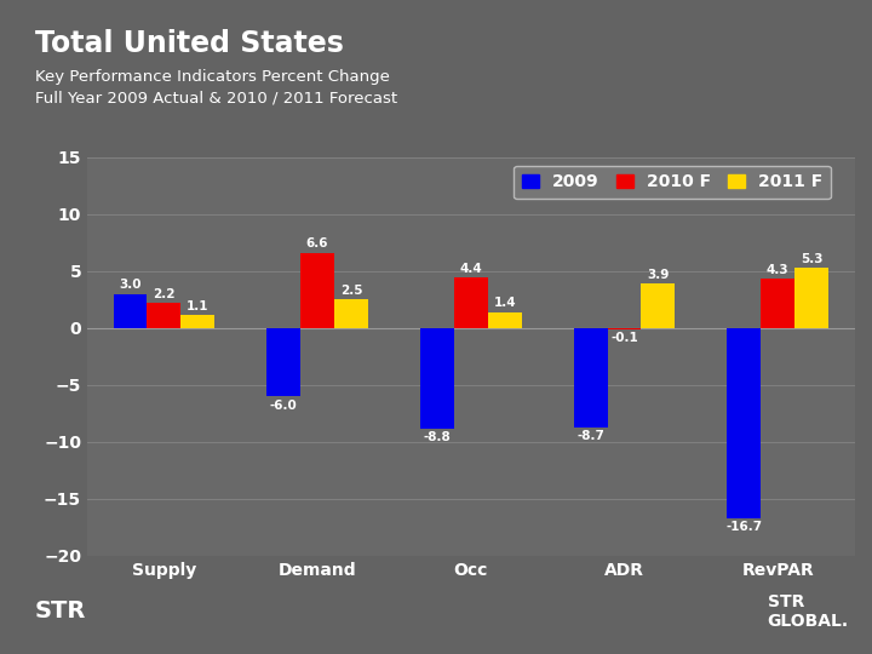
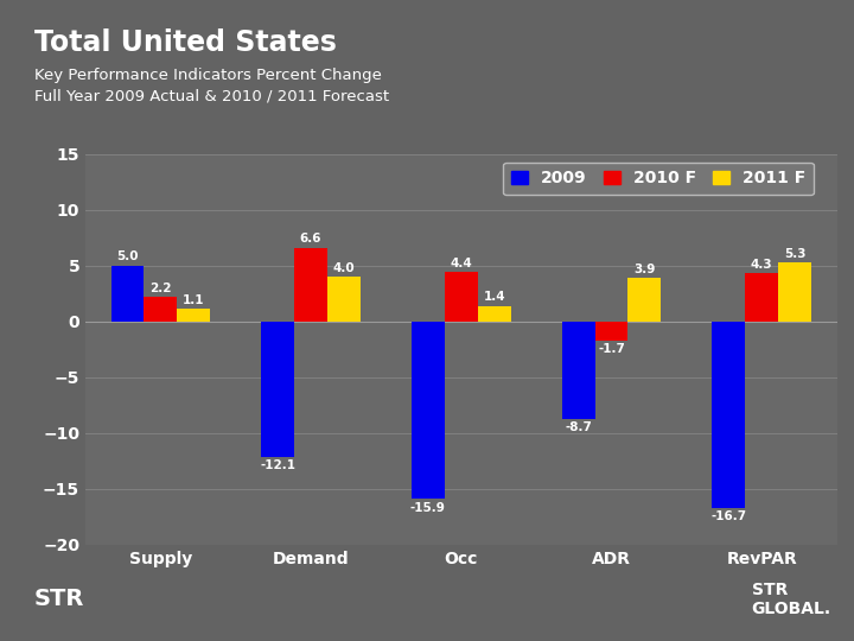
2009/Supply: 3.0 -> 5.0
2009/Demand: -6.0 -> -12.1
2011 F/Demand: 2.5 -> 4.0
2009/Occ: -8.8 -> -15.9
2010 F/ADR: -0.1 -> -1.7
